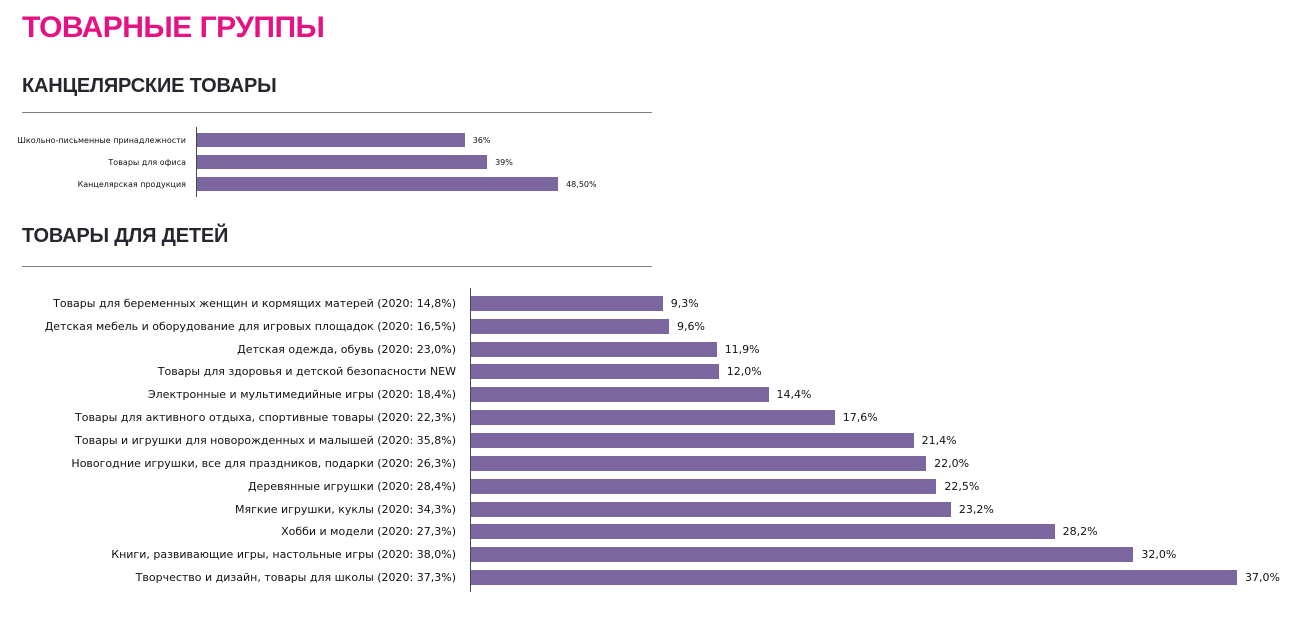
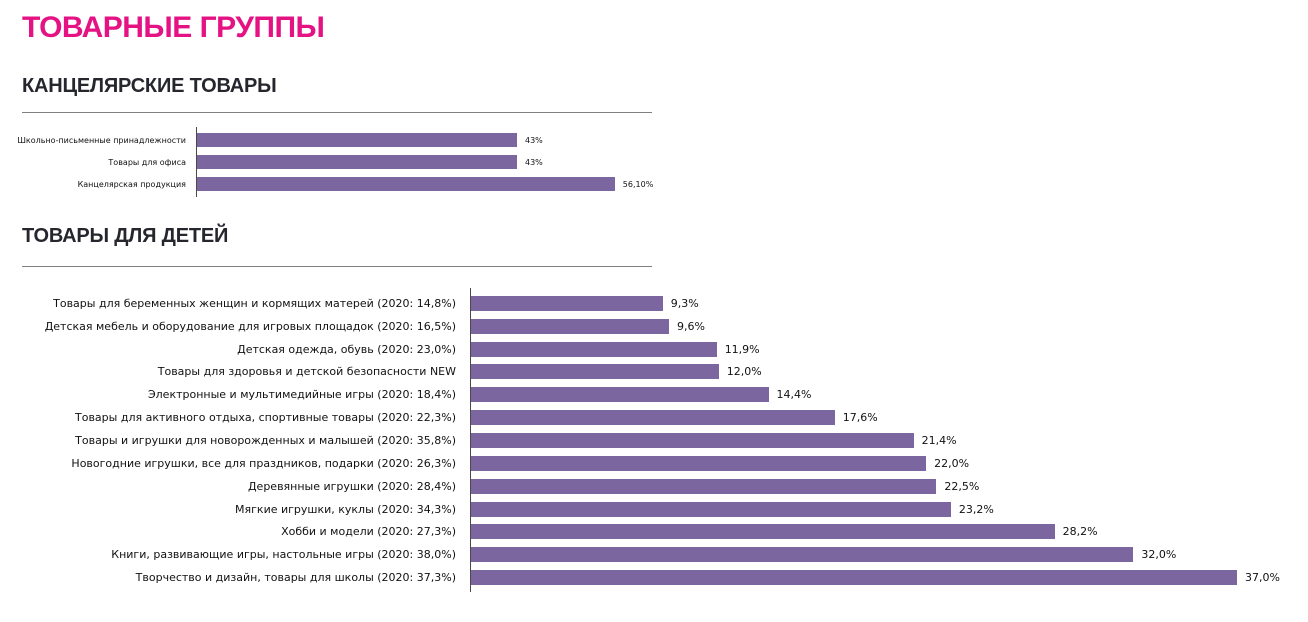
КАНЦЕЛЯРСКИЕ ТОВАРЫ/Школьно-письменные принадлежности: 36% -> 43%
КАНЦЕЛЯРСКИЕ ТОВАРЫ/Товары для офиса: 39% -> 43%
КАНЦЕЛЯРСКИЕ ТОВАРЫ/Канцелярская продукция: 48,50% -> 56,10%
